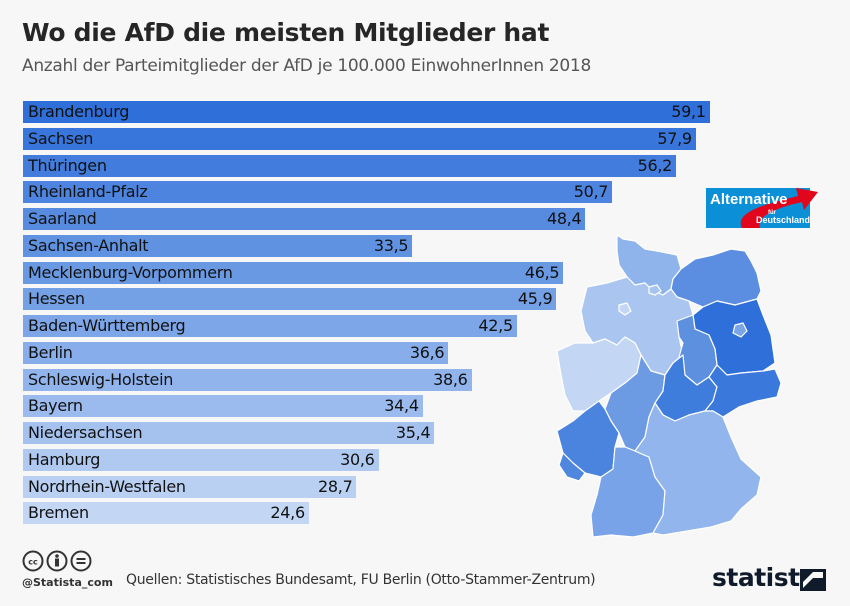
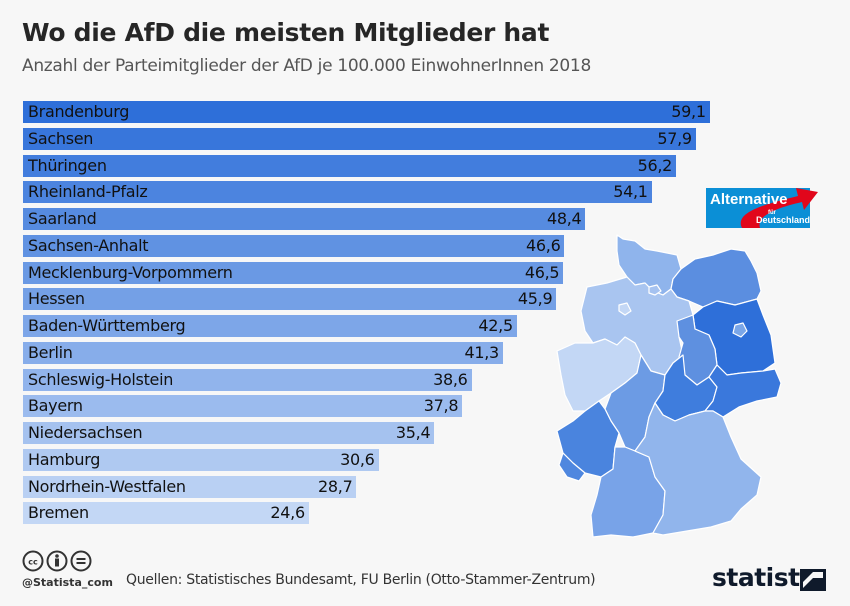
Rheinland-Pfalz: 50,7 -> 54,1
Sachsen-Anhalt: 33,5 -> 46,6
Berlin: 36,6 -> 41,3
Bayern: 34,4 -> 37,8
